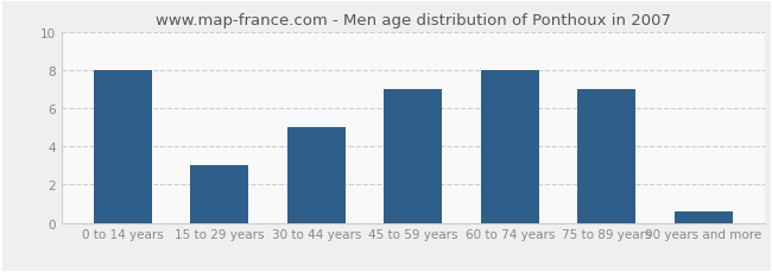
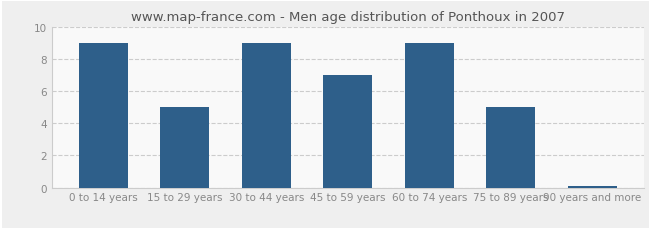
0 to 14 years: 8.0 -> 9.0
15 to 29 years: 3.0 -> 5.0
30 to 44 years: 5.0 -> 9.0
60 to 74 years: 8.0 -> 9.0
75 to 89 years: 7.0 -> 5.0
90 years and more: 0.6 -> 0.1
